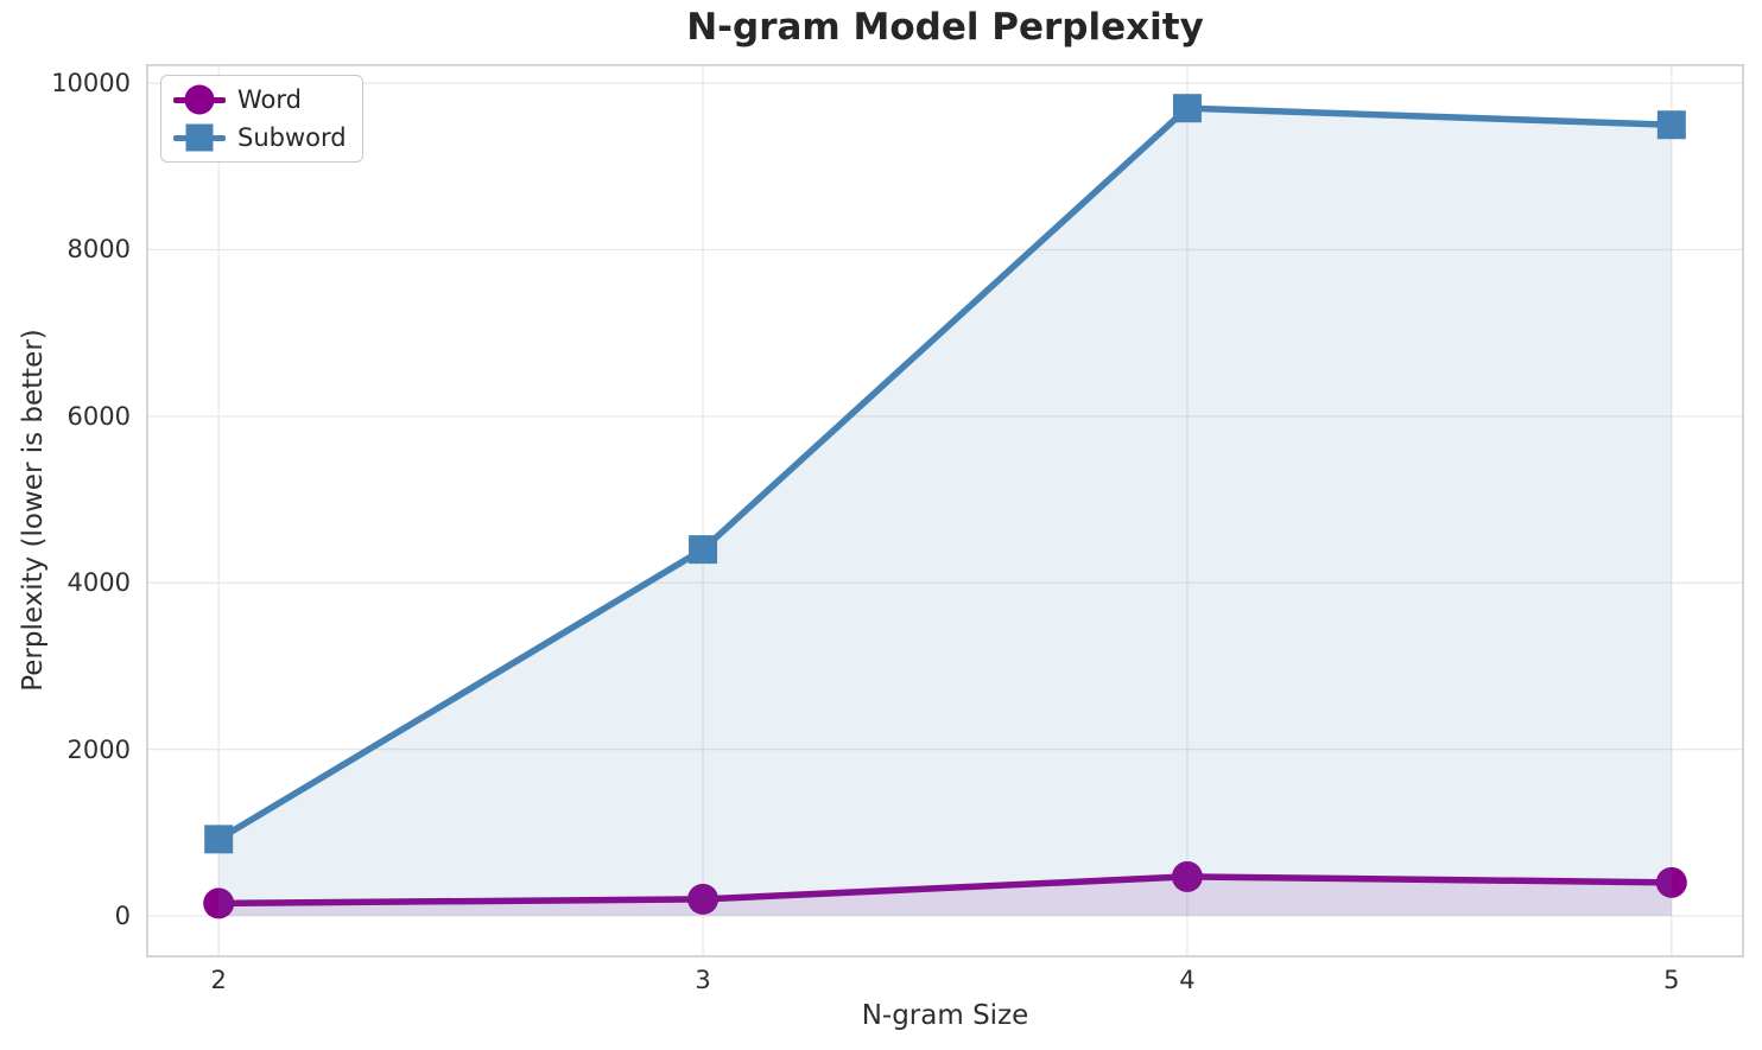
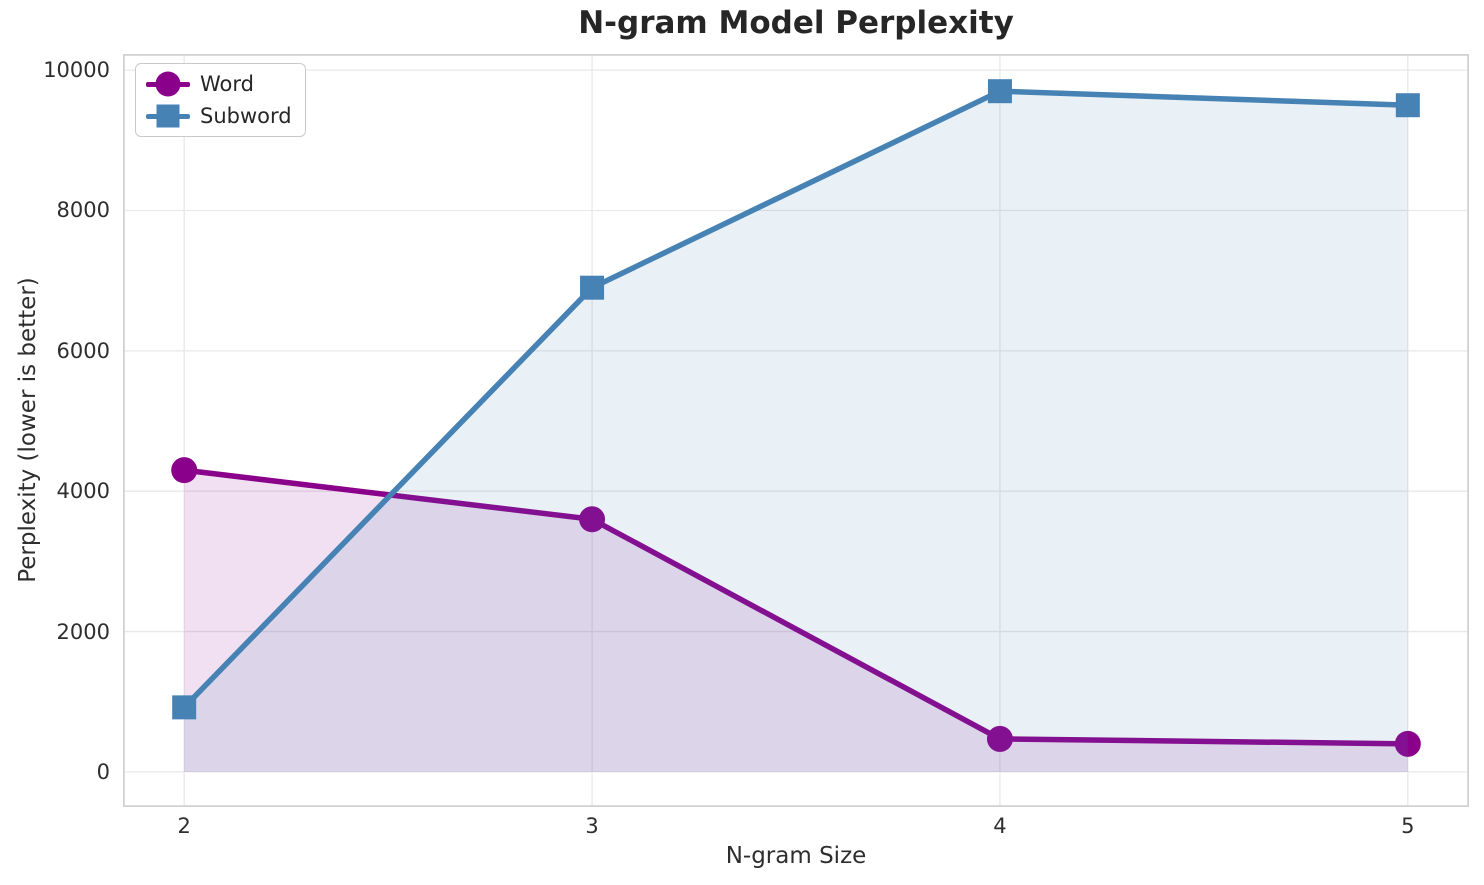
Word/2: 200 -> 4300
Word/3: 200 -> 3600
Subword/3: 4400 -> 6900
